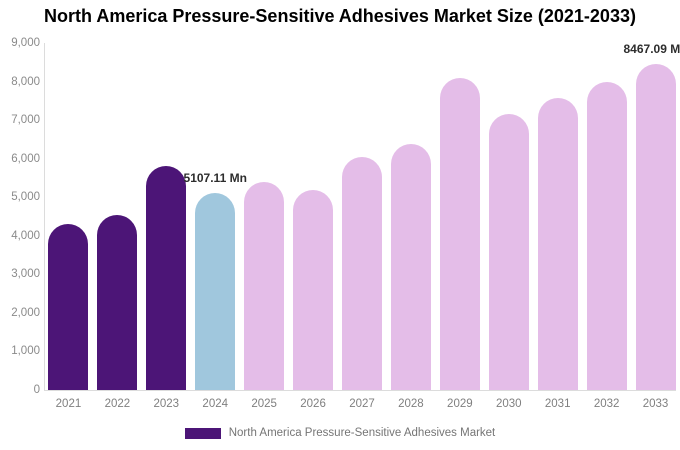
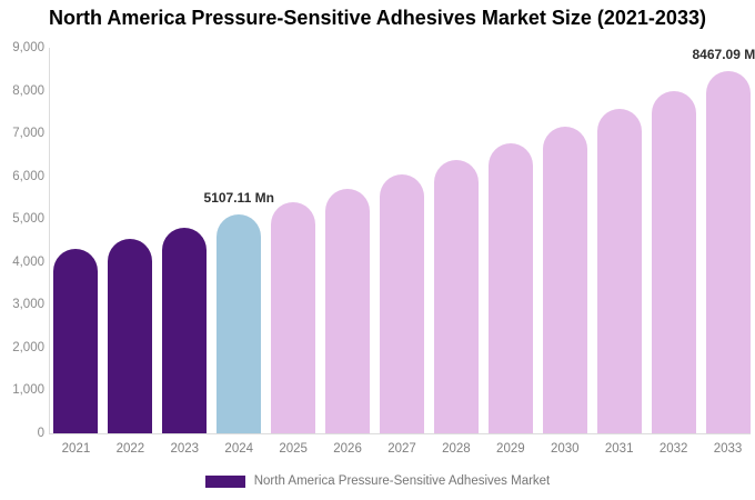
2023: 5800 -> 4800
2026: 5200 -> 5700
2029: 8100 -> 6800
